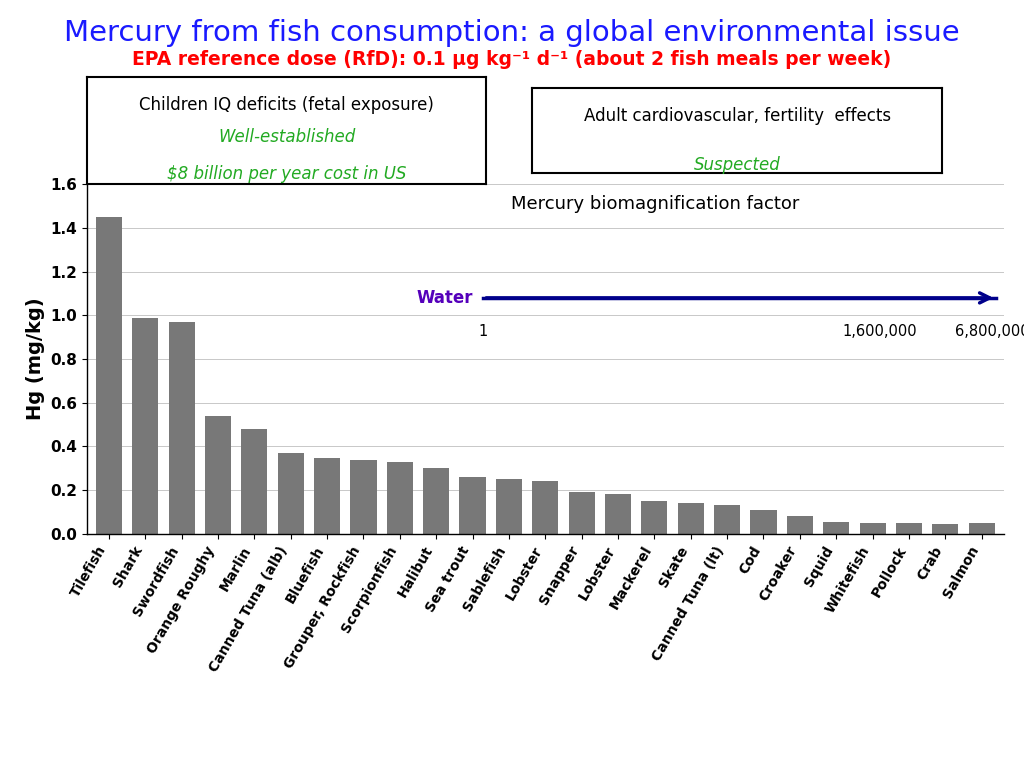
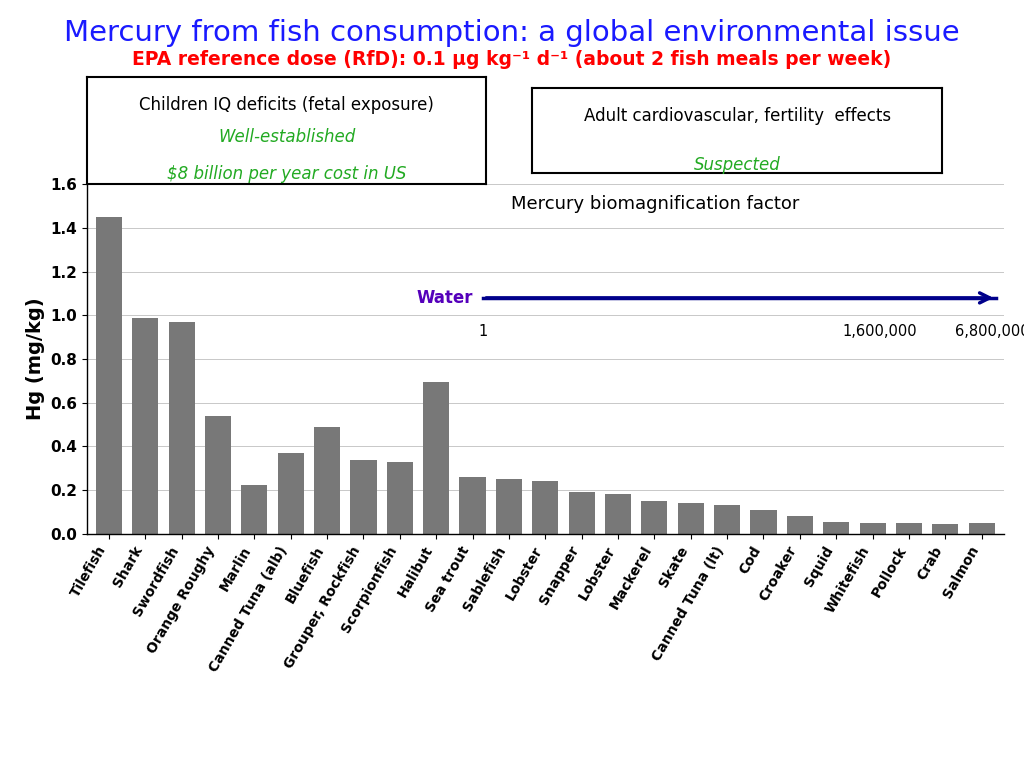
Marlin: 0.480 -> 0.225
Bluefish: 0.345 -> 0.490
Halibut: 0.300 -> 0.695
